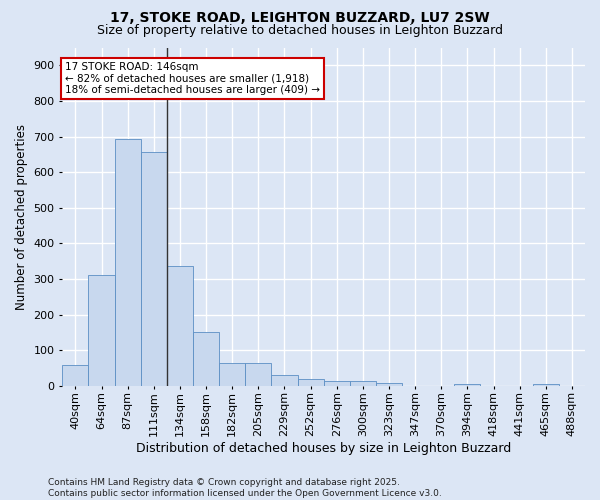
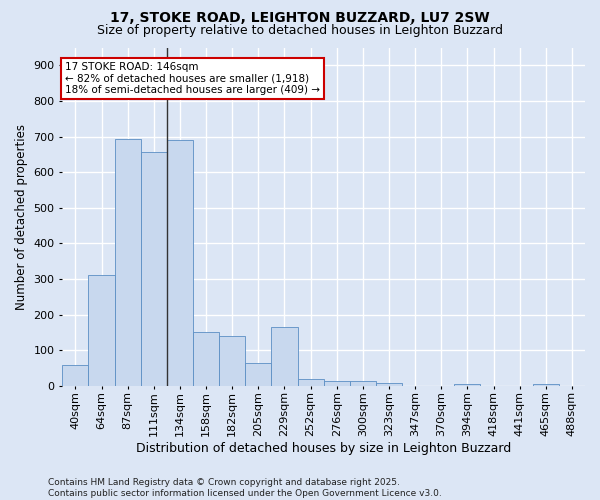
134sqm: 336 -> 690
182sqm: 65 -> 140
229sqm: 30 -> 165
